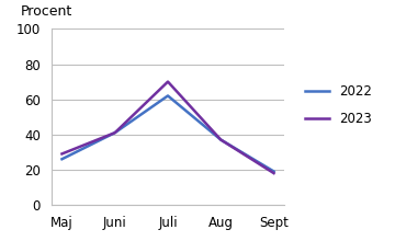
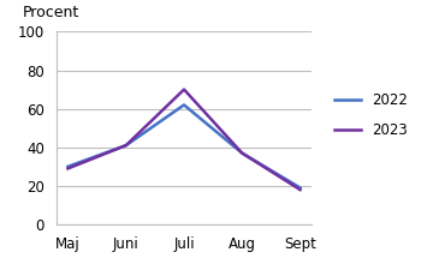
2022/Maj: 26 -> 30
